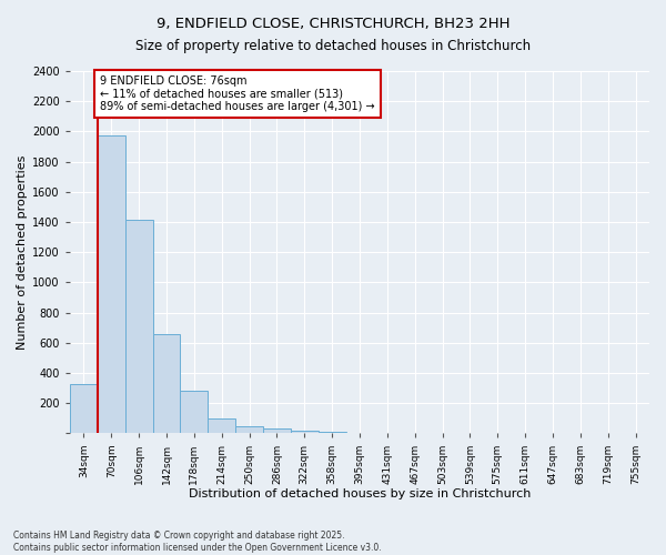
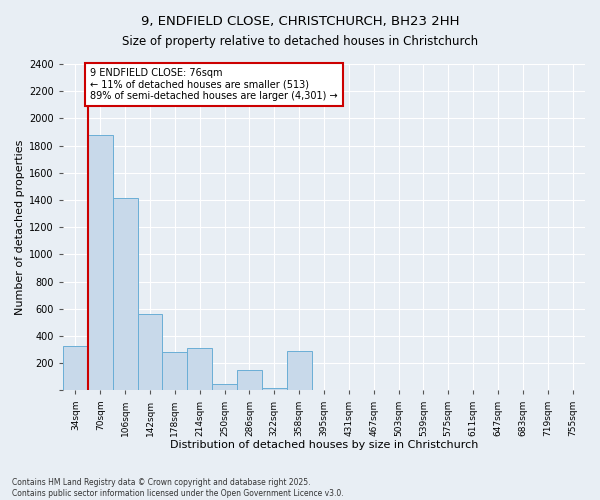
70sqm: 1980 -> 1880
142sqm: 660 -> 560
214sqm: 100 -> 310
286sqm: 40 -> 150
358sqm: 10 -> 290
